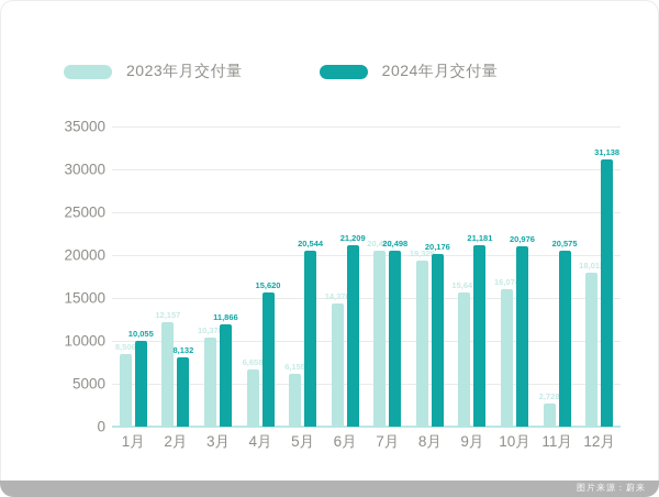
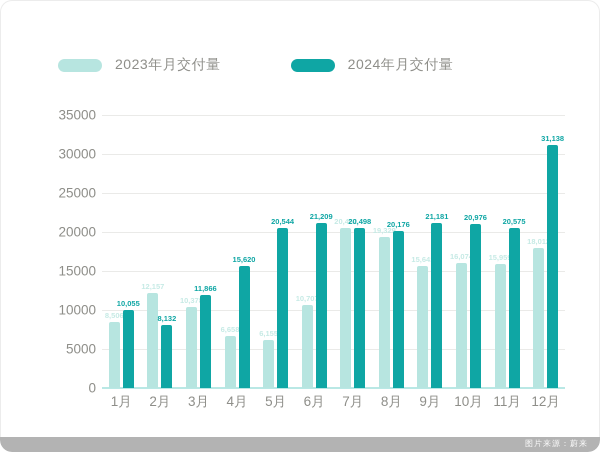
2023年月交付量/6月: 14,376 -> 10,707
2023年月交付量/11月: 2,728 -> 15,959
